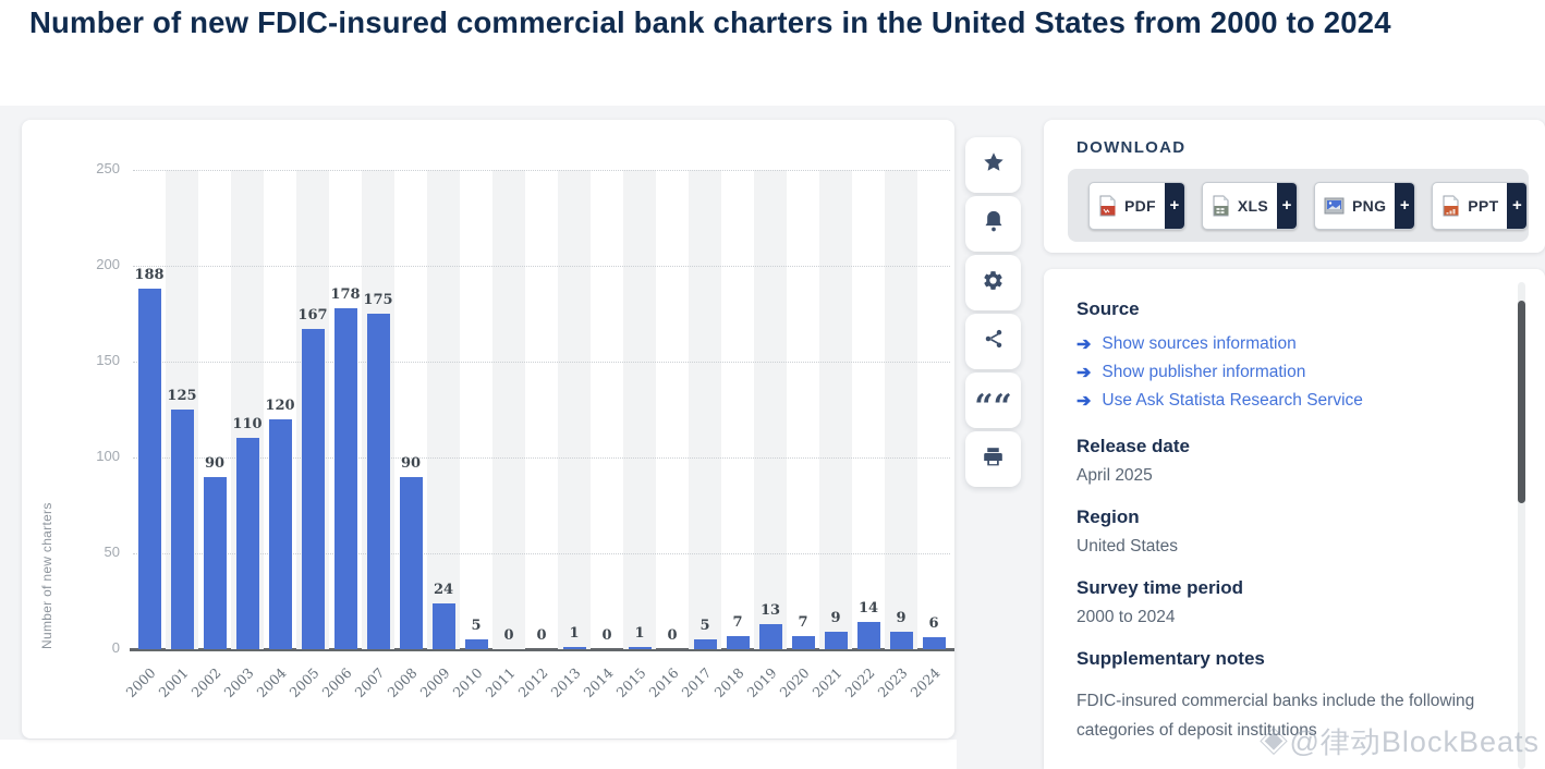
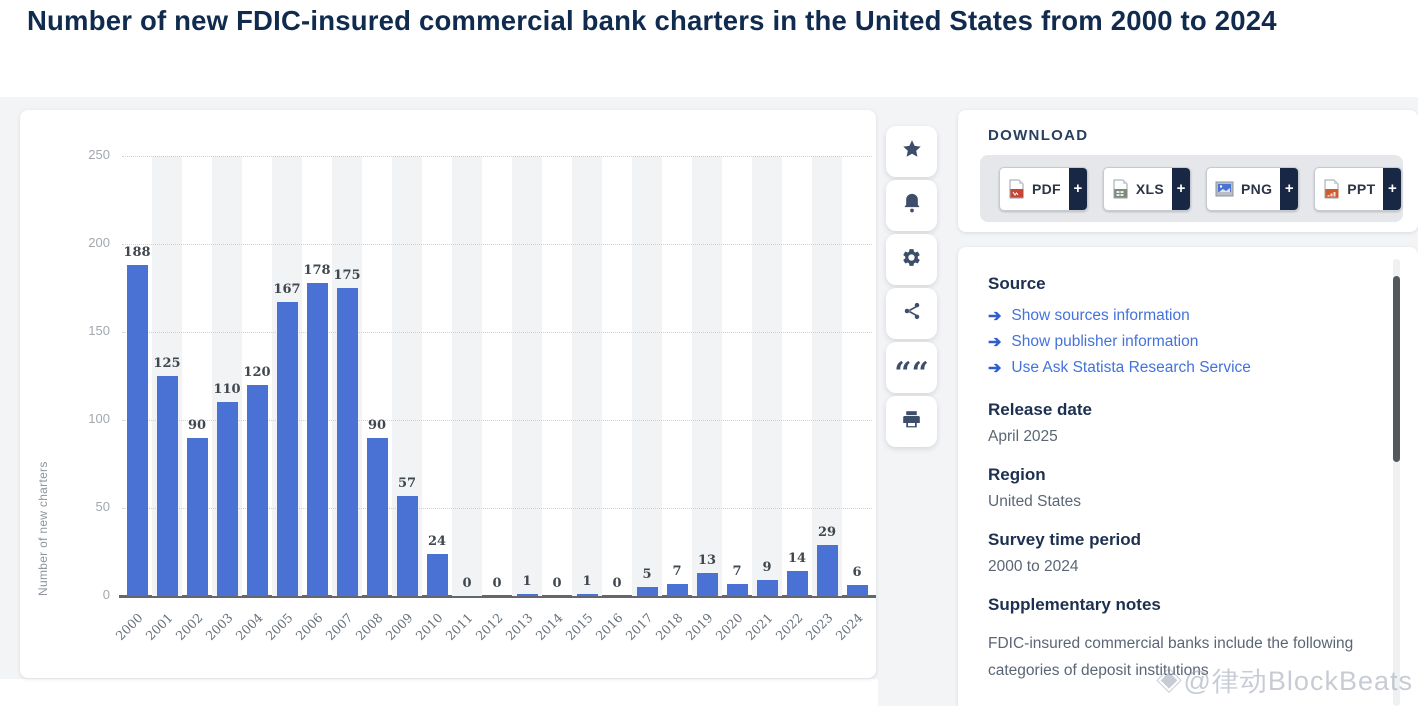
2009: 24 -> 57
2010: 5 -> 24
2023: 9 -> 29
